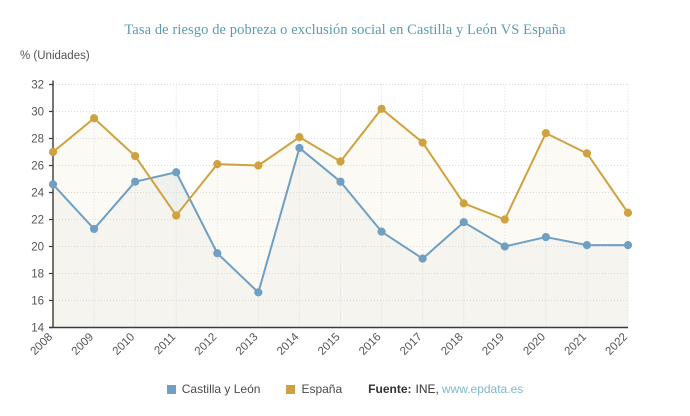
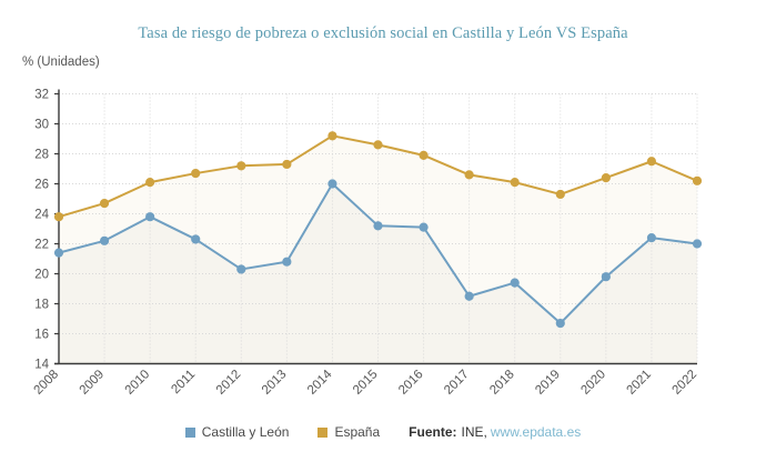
Castilla y León/2008: 24.6 -> 21.4
España/2008: 27.0 -> 23.8
Castilla y León/2009: 21.3 -> 22.2
España/2009: 29.5 -> 24.7
Castilla y León/2010: 24.8 -> 23.8
España/2010: 26.7 -> 26.1
Castilla y León/2011: 25.5 -> 22.3
España/2011: 22.3 -> 26.7
Castilla y León/2012: 19.5 -> 20.3
España/2012: 26.1 -> 27.2
Castilla y León/2013: 16.6 -> 20.8
España/2013: 26.0 -> 27.3
Castilla y León/2014: 27.3 -> 26.0
España/2014: 28.1 -> 29.2
Castilla y León/2015: 24.8 -> 23.2
España/2015: 26.3 -> 28.6
Castilla y León/2016: 21.1 -> 23.1
España/2016: 30.2 -> 27.9
Castilla y León/2017: 19.1 -> 18.5
España/2017: 27.7 -> 26.6
Castilla y León/2018: 21.8 -> 19.4
España/2018: 23.2 -> 26.1
Castilla y León/2019: 20.0 -> 16.7
España/2019: 22.0 -> 25.3
Castilla y León/2020: 20.7 -> 19.8
España/2020: 28.4 -> 26.4
Castilla y León/2021: 20.1 -> 22.4
España/2021: 26.9 -> 27.5
Castilla y León/2022: 20.1 -> 22.0
España/2022: 22.5 -> 26.2
